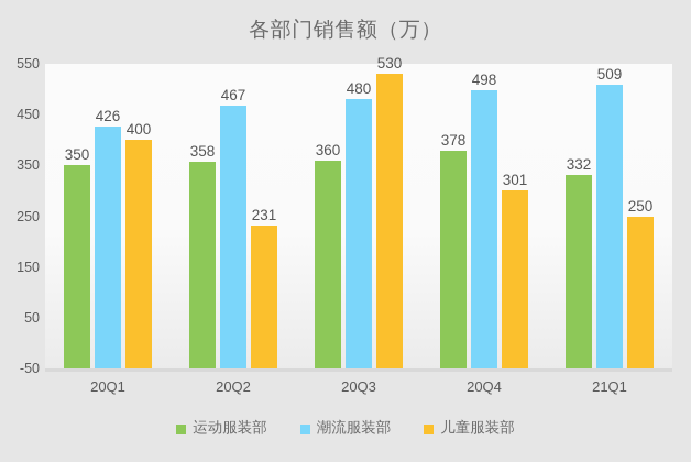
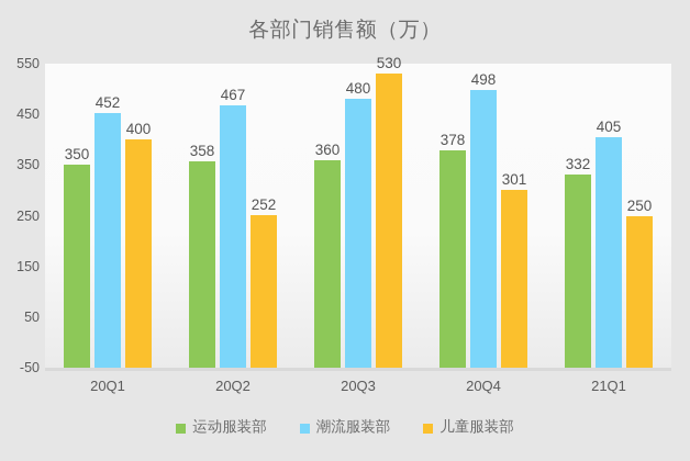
潮流服装部/20Q1: 426 -> 452
儿童服装部/20Q2: 231 -> 252
潮流服装部/21Q1: 509 -> 405
